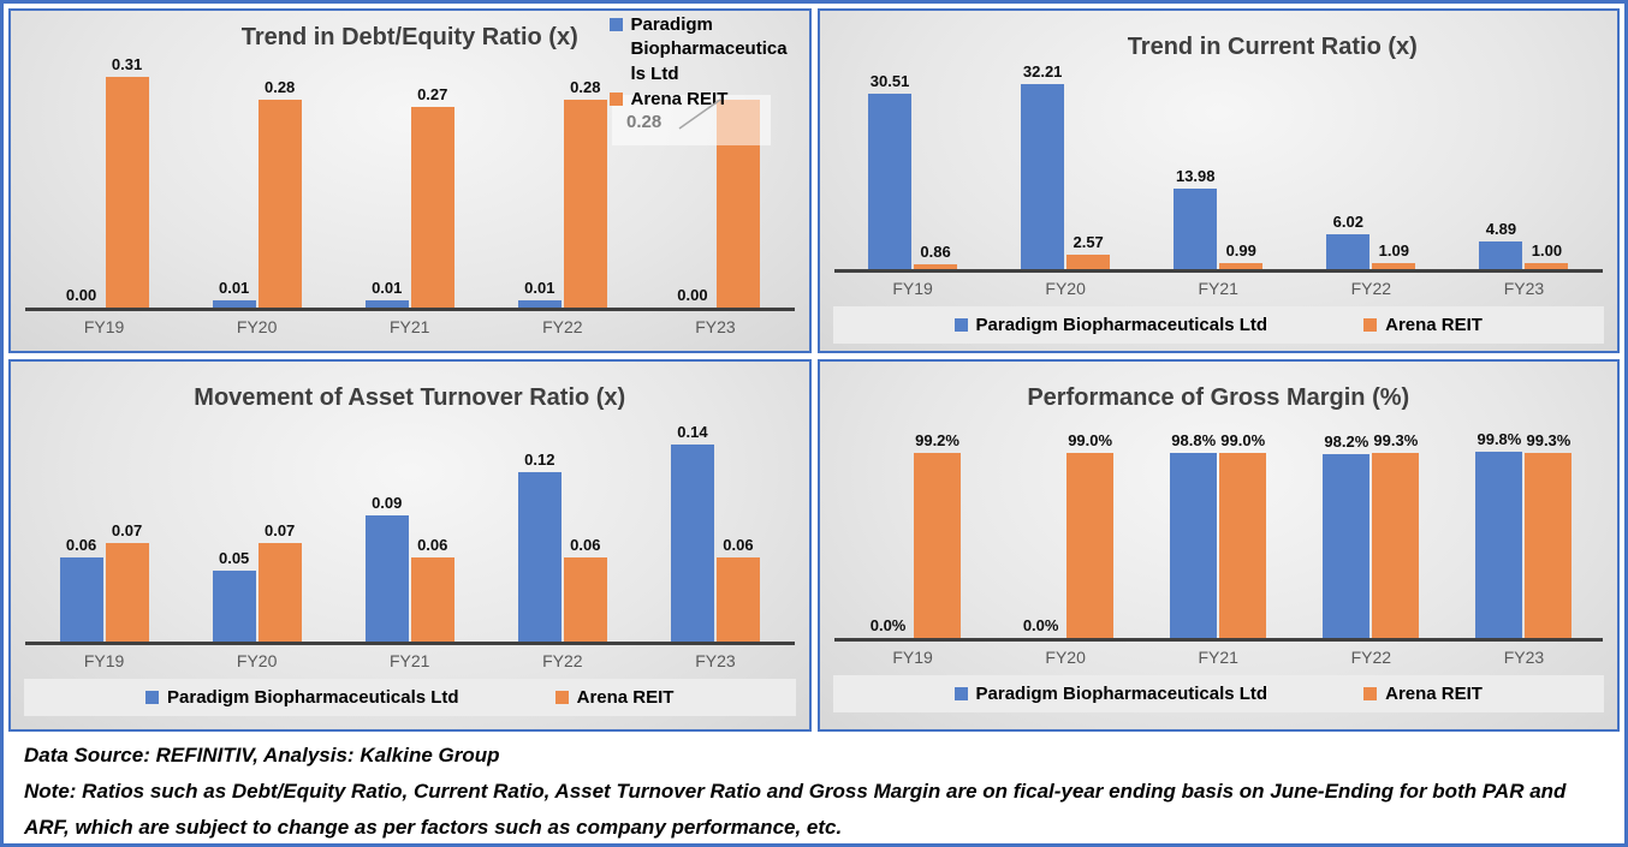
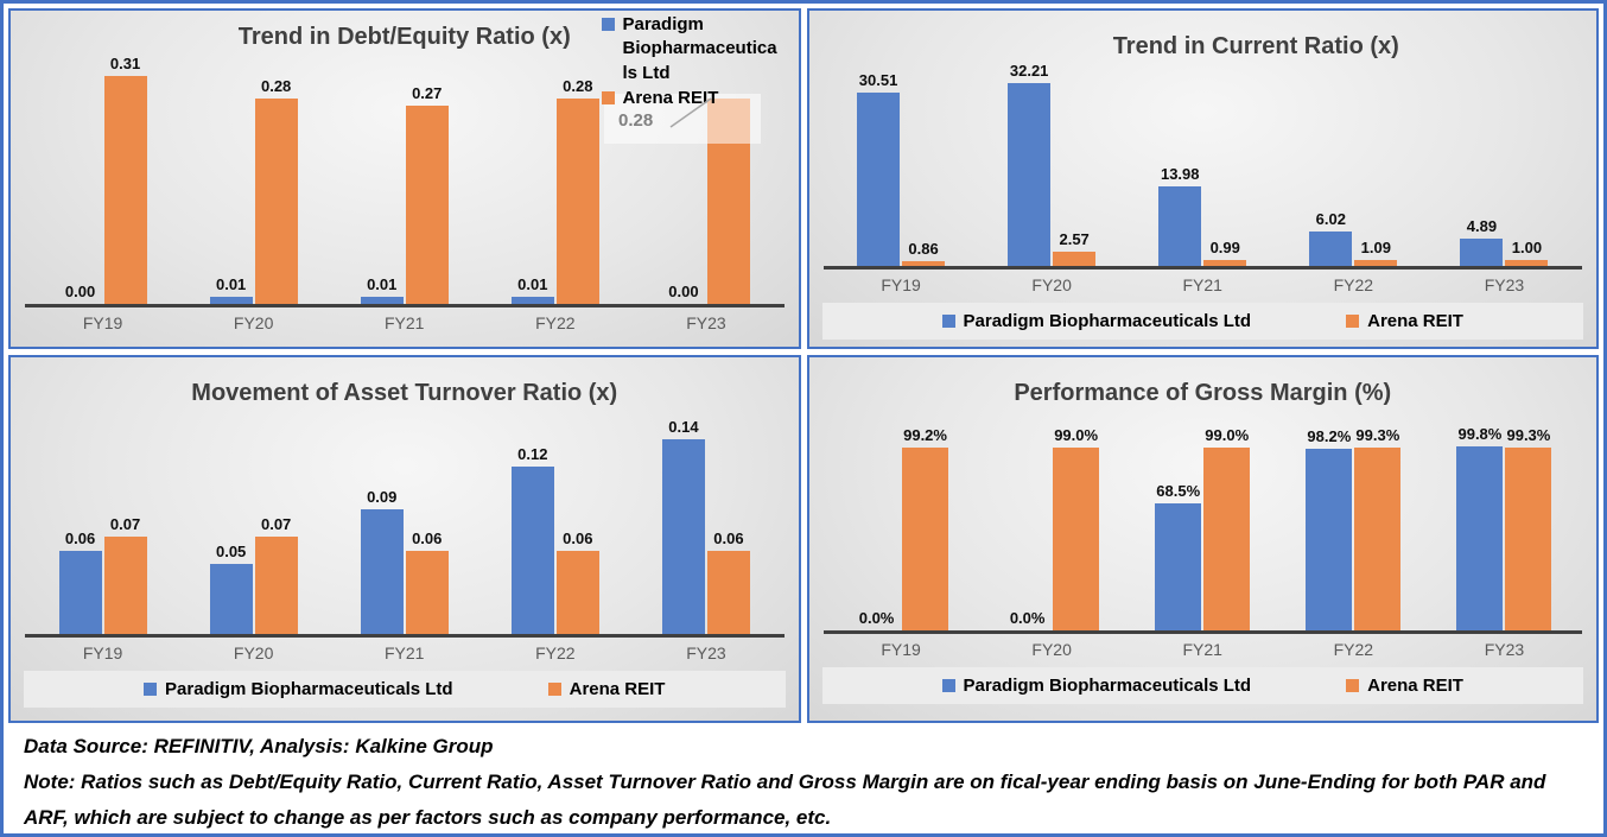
Performance of Gross Margin (%)/Paradigm Biopharmaceuticals Ltd/FY21: 98.8% -> 68.5%
